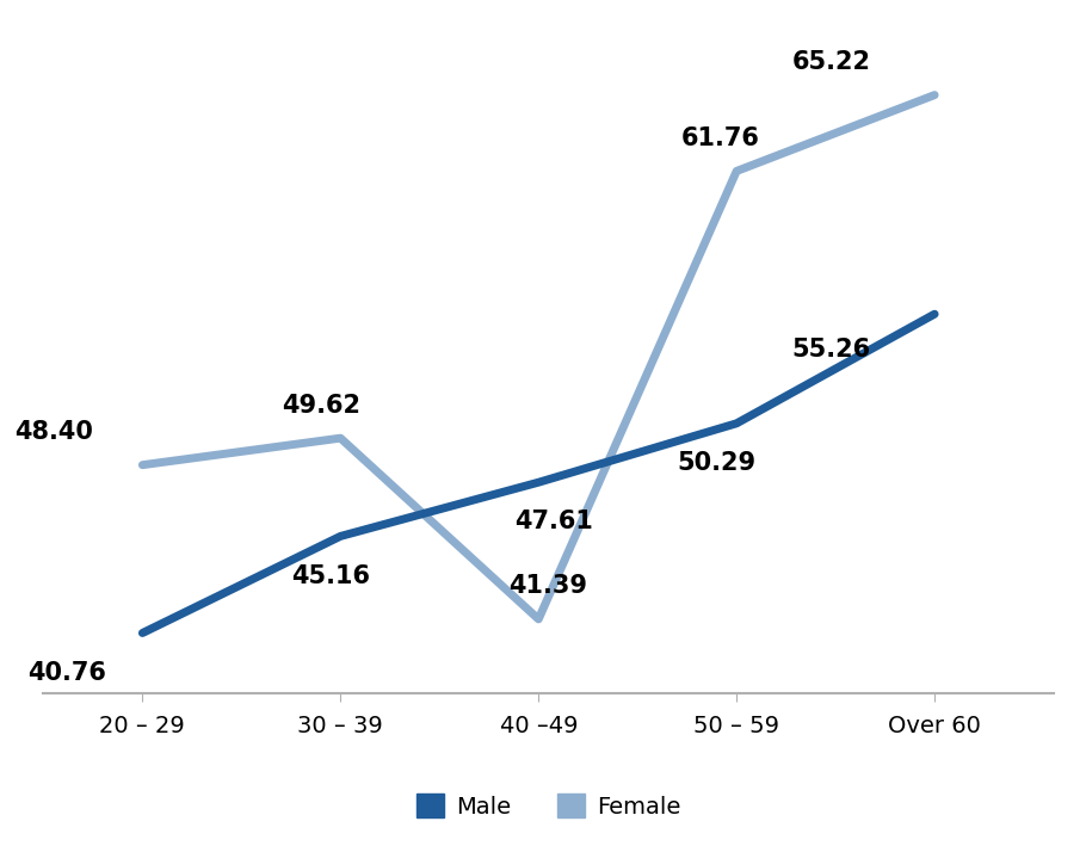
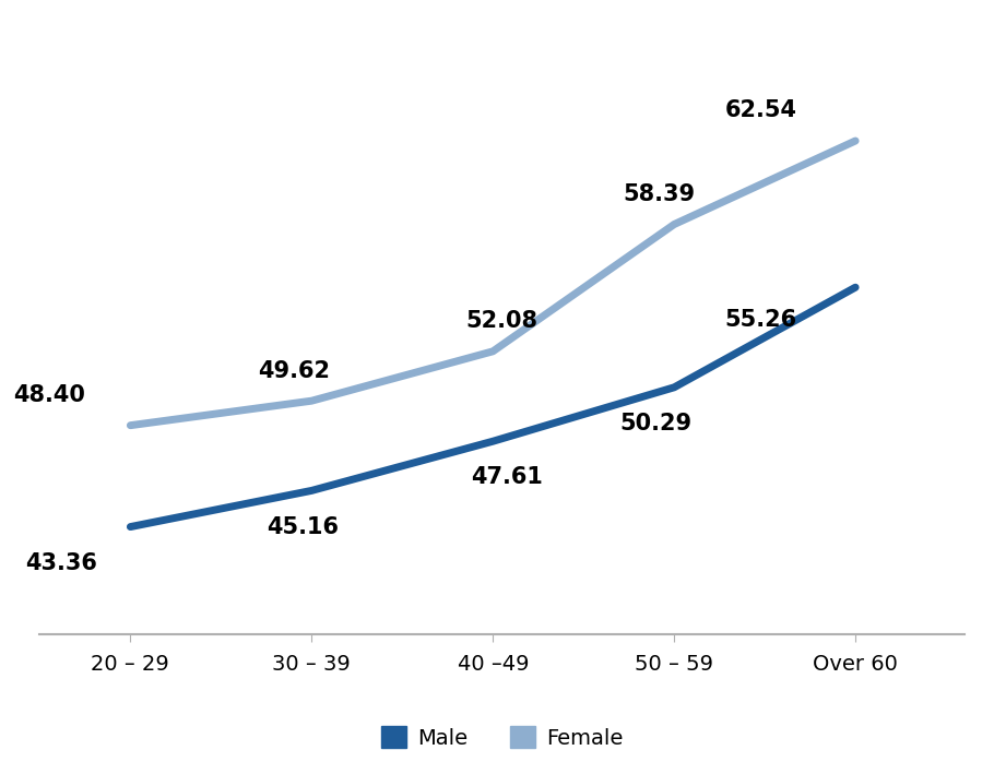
Male/20 – 29: 40.76 -> 43.36
Female/40 –49: 41.39 -> 52.08
Female/50 – 59: 61.76 -> 58.39
Female/Over 60: 65.22 -> 62.54
